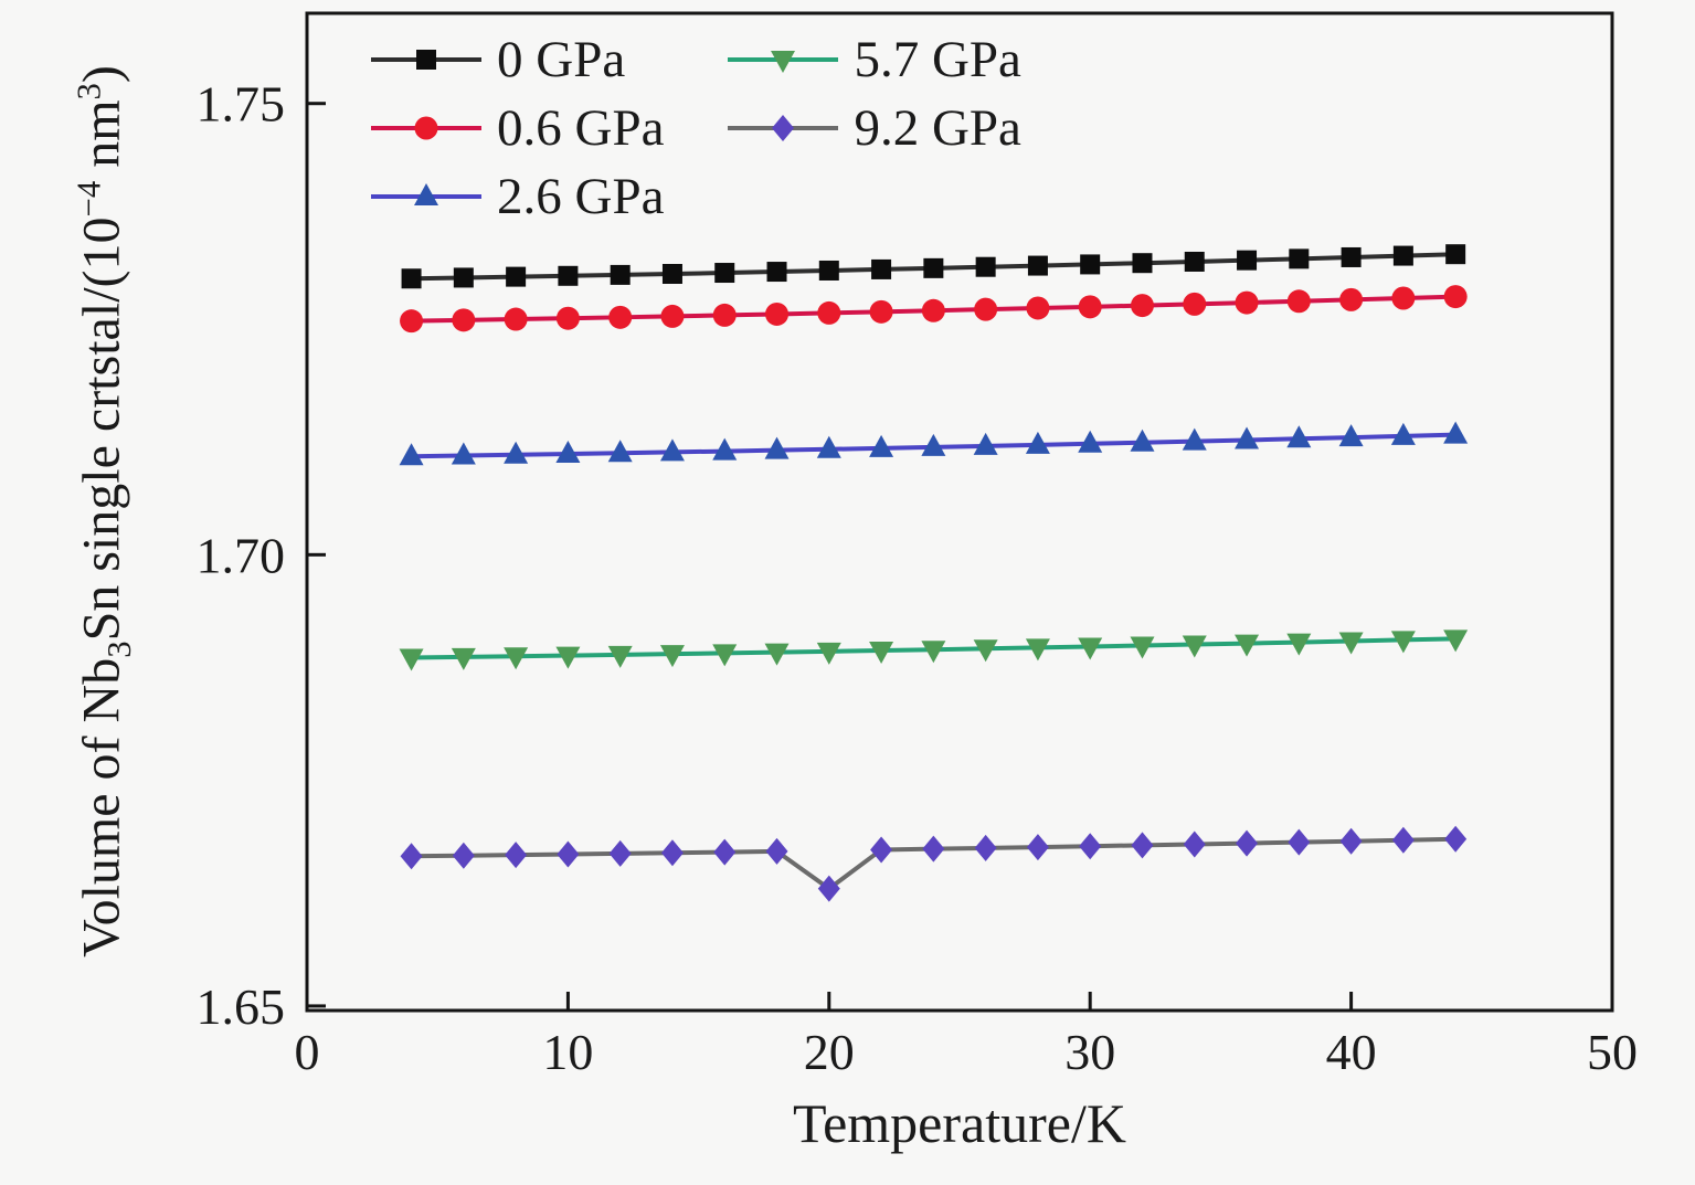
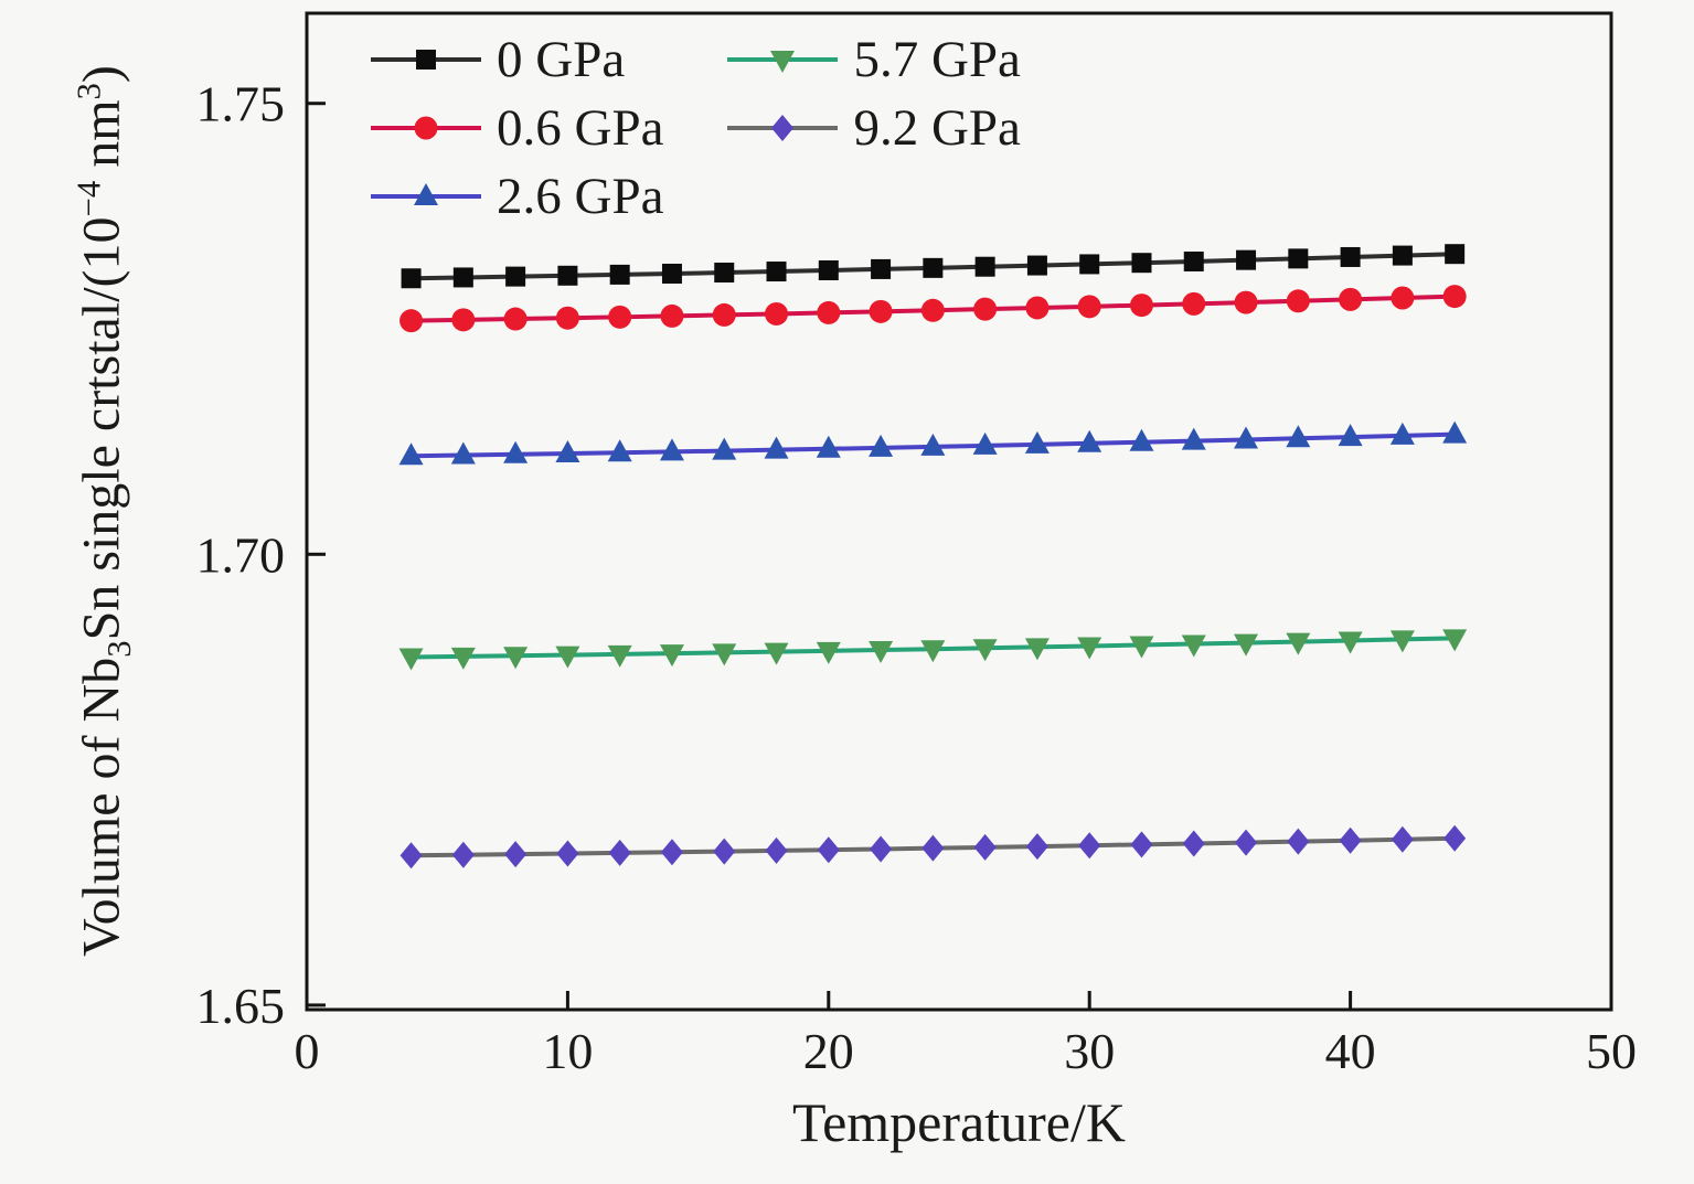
9.2 GPa/20: 1.663 -> 1.667
